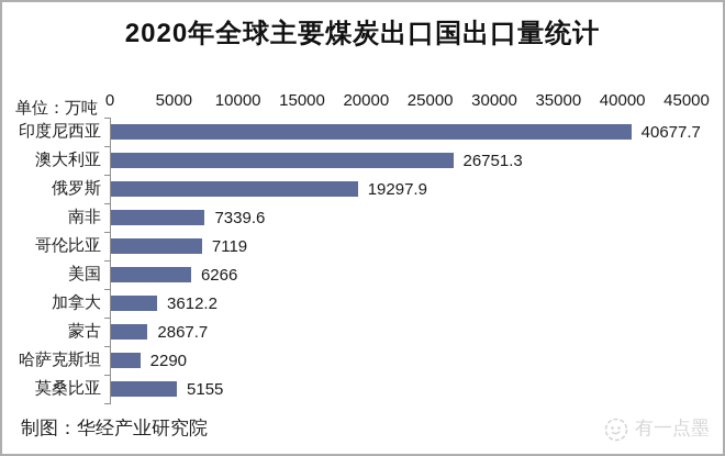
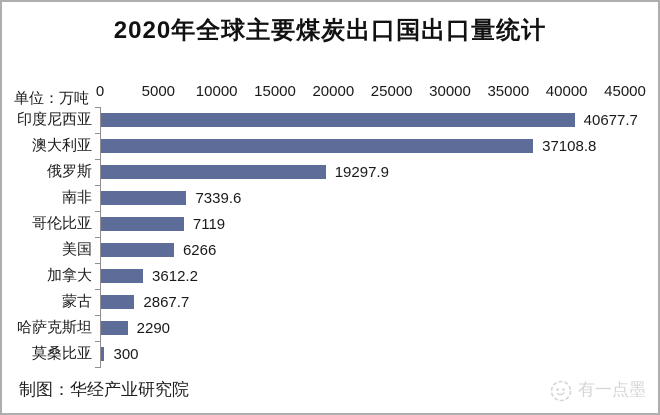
澳大利亚: 26751.3 -> 37108.8
莫桑比亚: 5155 -> 300
